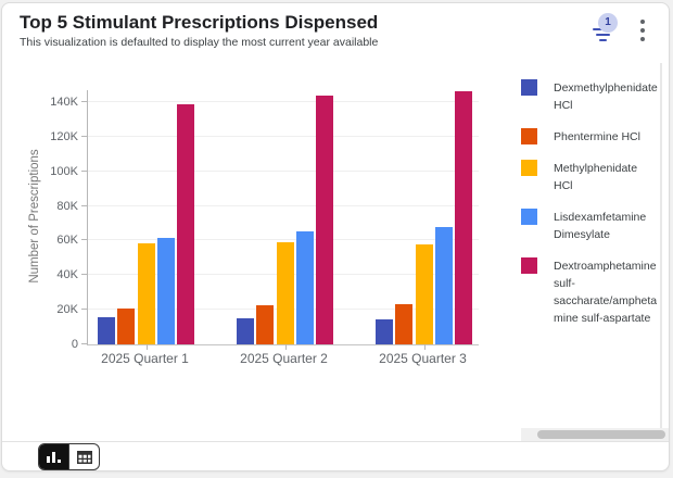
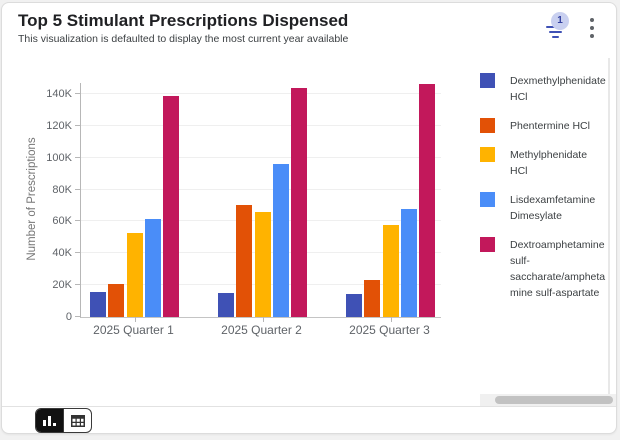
Methylphenidate HCl/2025 Quarter 1: 58K -> 53K
Phentermine HCl/2025 Quarter 2: 22K -> 70K
Methylphenidate HCl/2025 Quarter 2: 59K -> 66K
Lisdexamfetamine Dimesylate/2025 Quarter 2: 65K -> 96K
